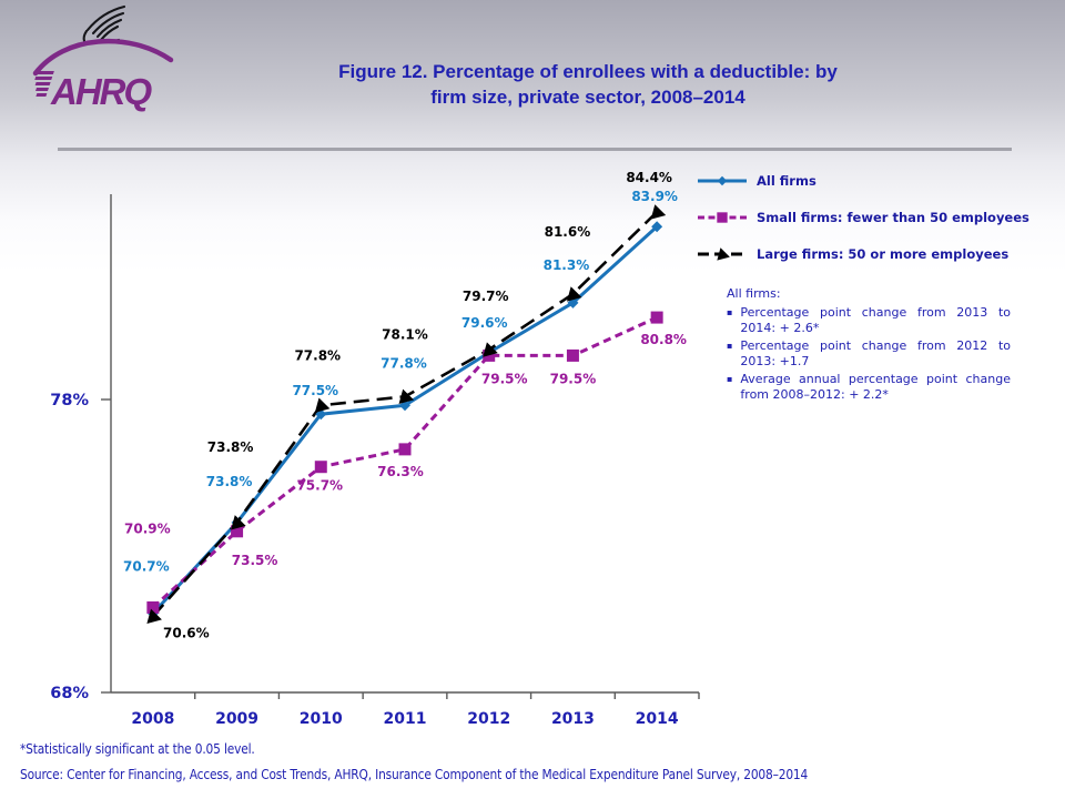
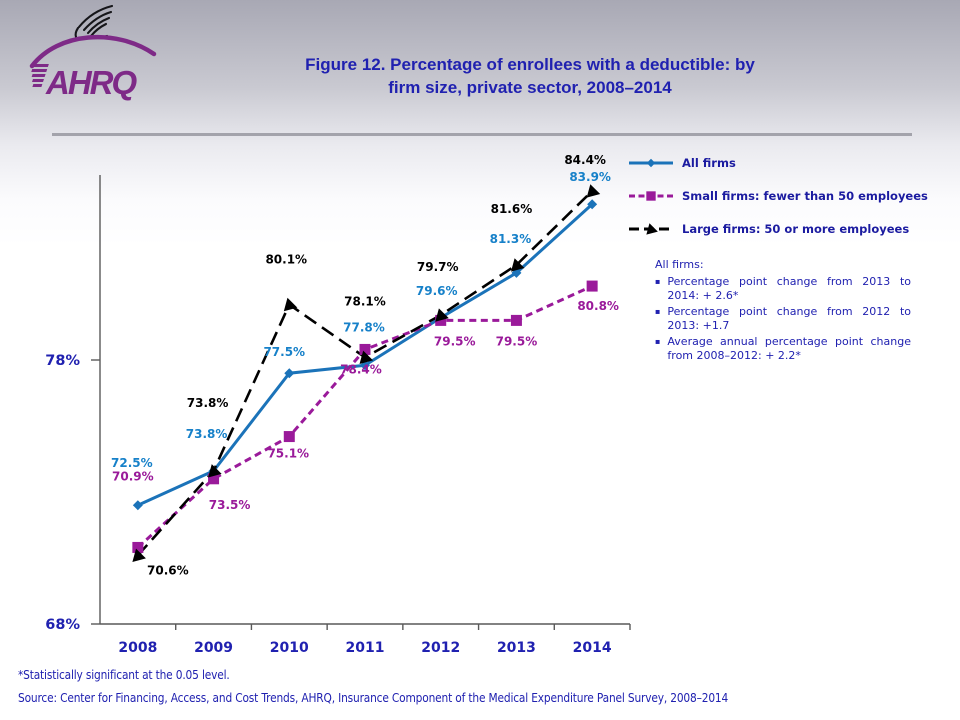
All firms/2008: 70.7% -> 72.5%
Small firms: fewer than 50 employees/2010: 75.7% -> 75.1%
Large firms: 50 or more employees/2010: 77.8% -> 80.1%
Small firms: fewer than 50 employees/2011: 76.3% -> 78.4%
